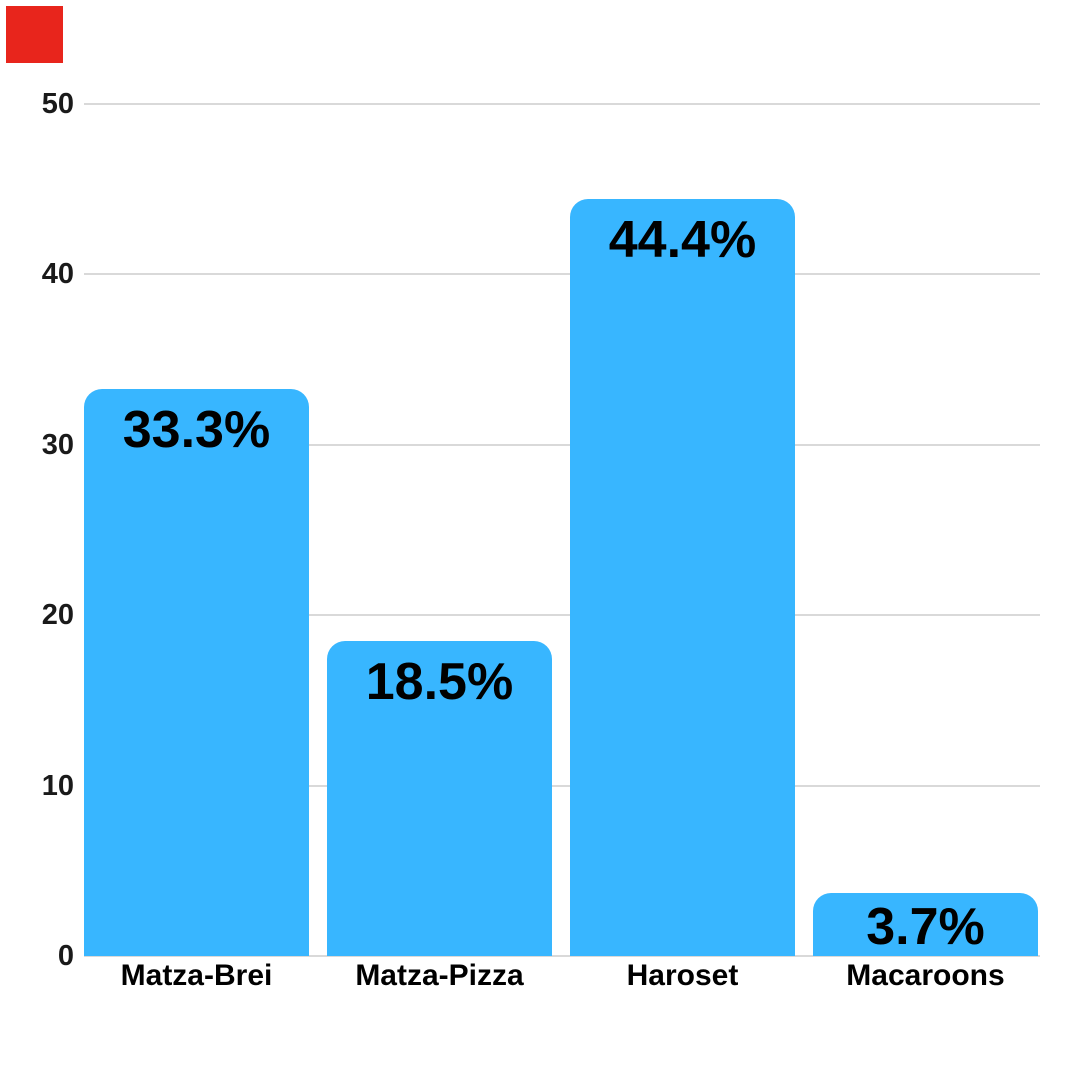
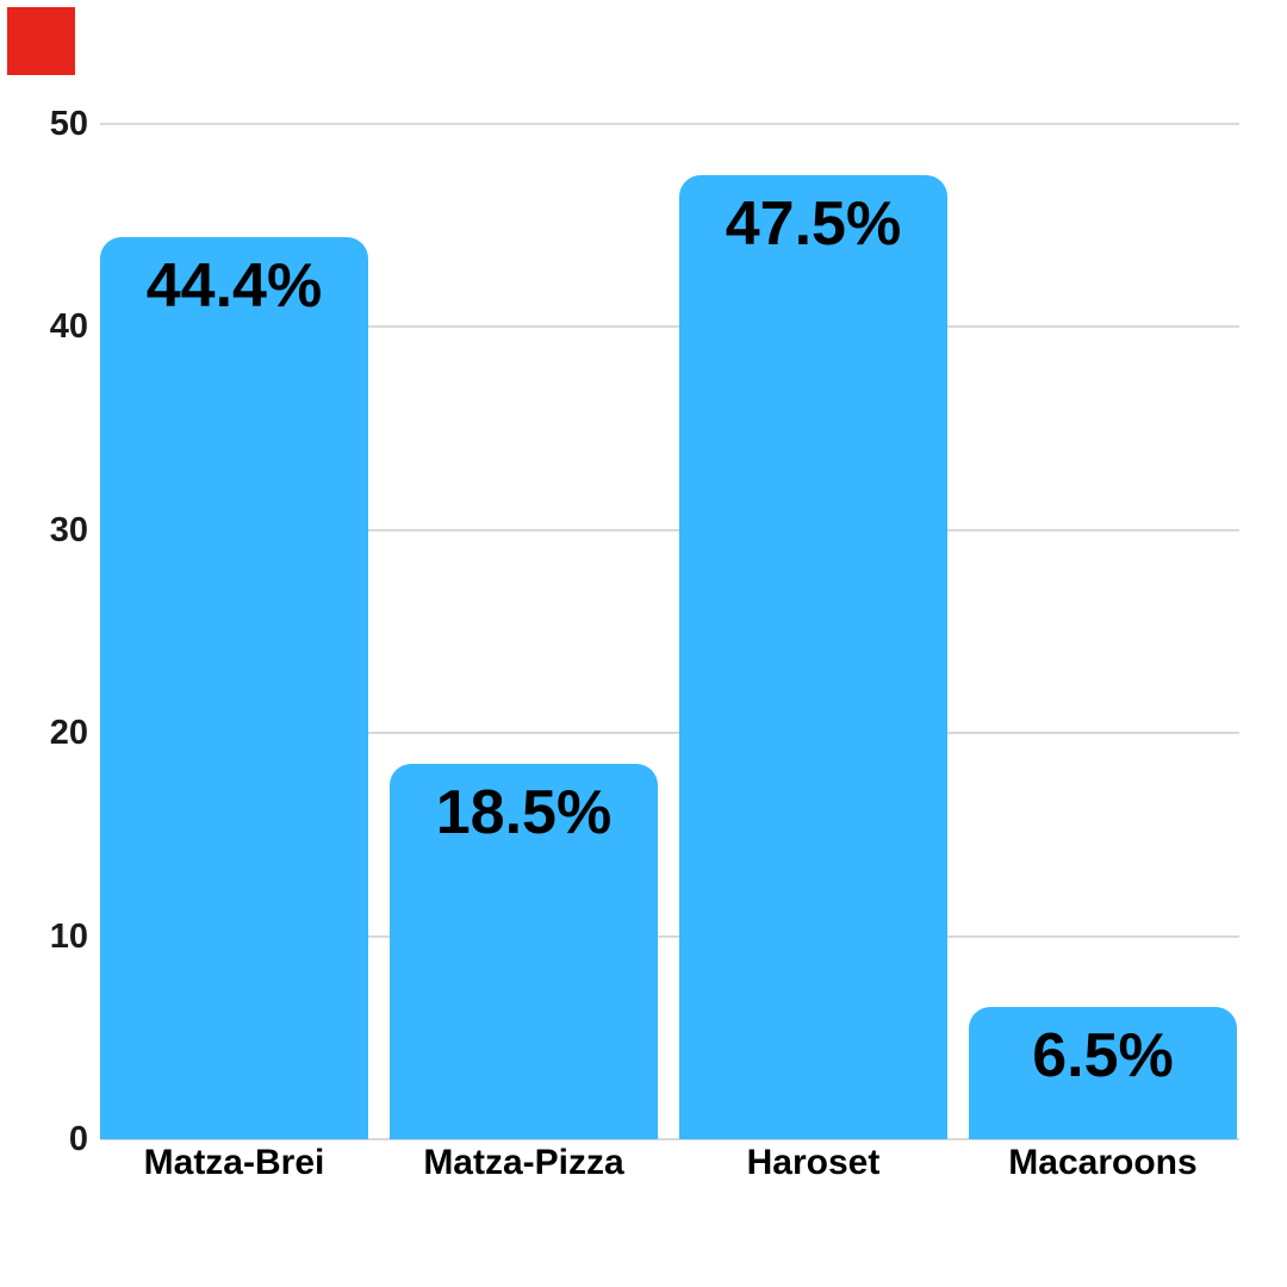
Matza-Brei: 33.3% -> 44.4%
Haroset: 44.4% -> 47.5%
Macaroons: 3.7% -> 6.5%
